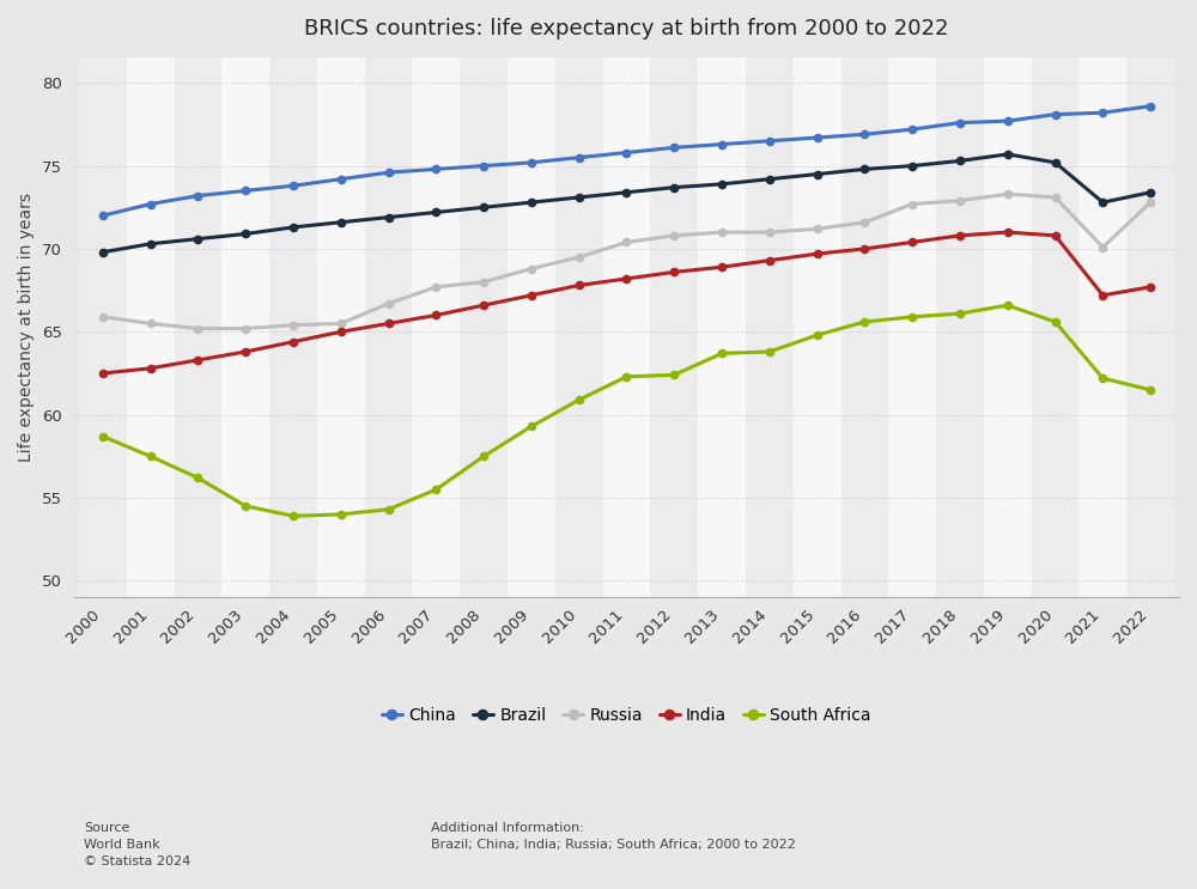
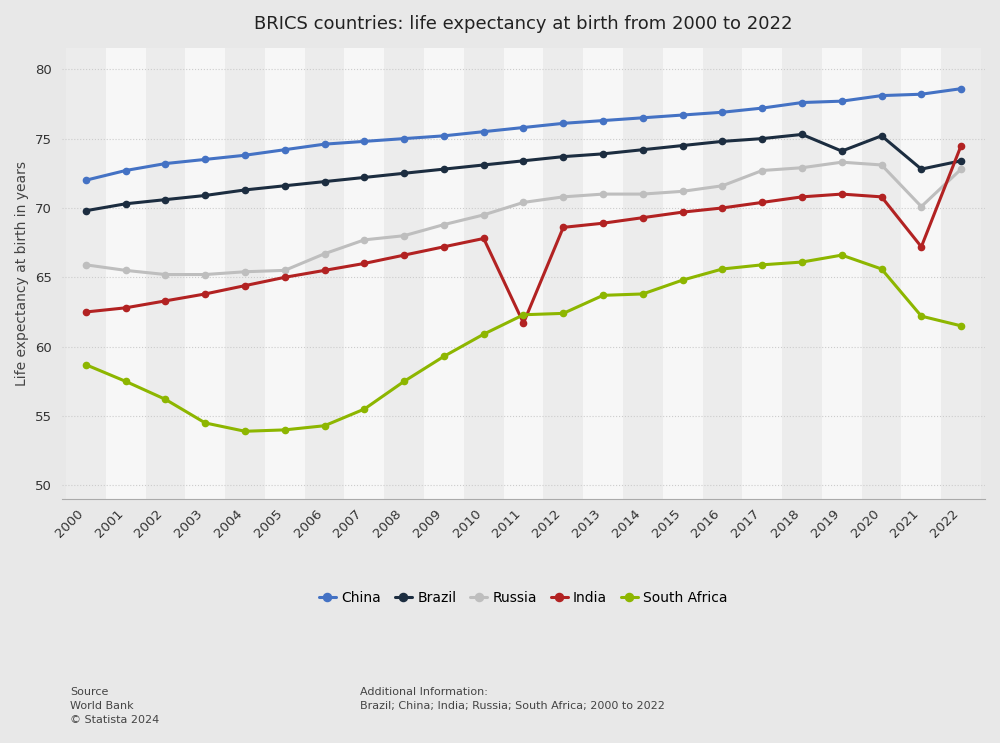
India/2011: 68.2 -> 61.7
Brazil/2019: 75.7 -> 74.1
India/2022: 67.7 -> 74.5
